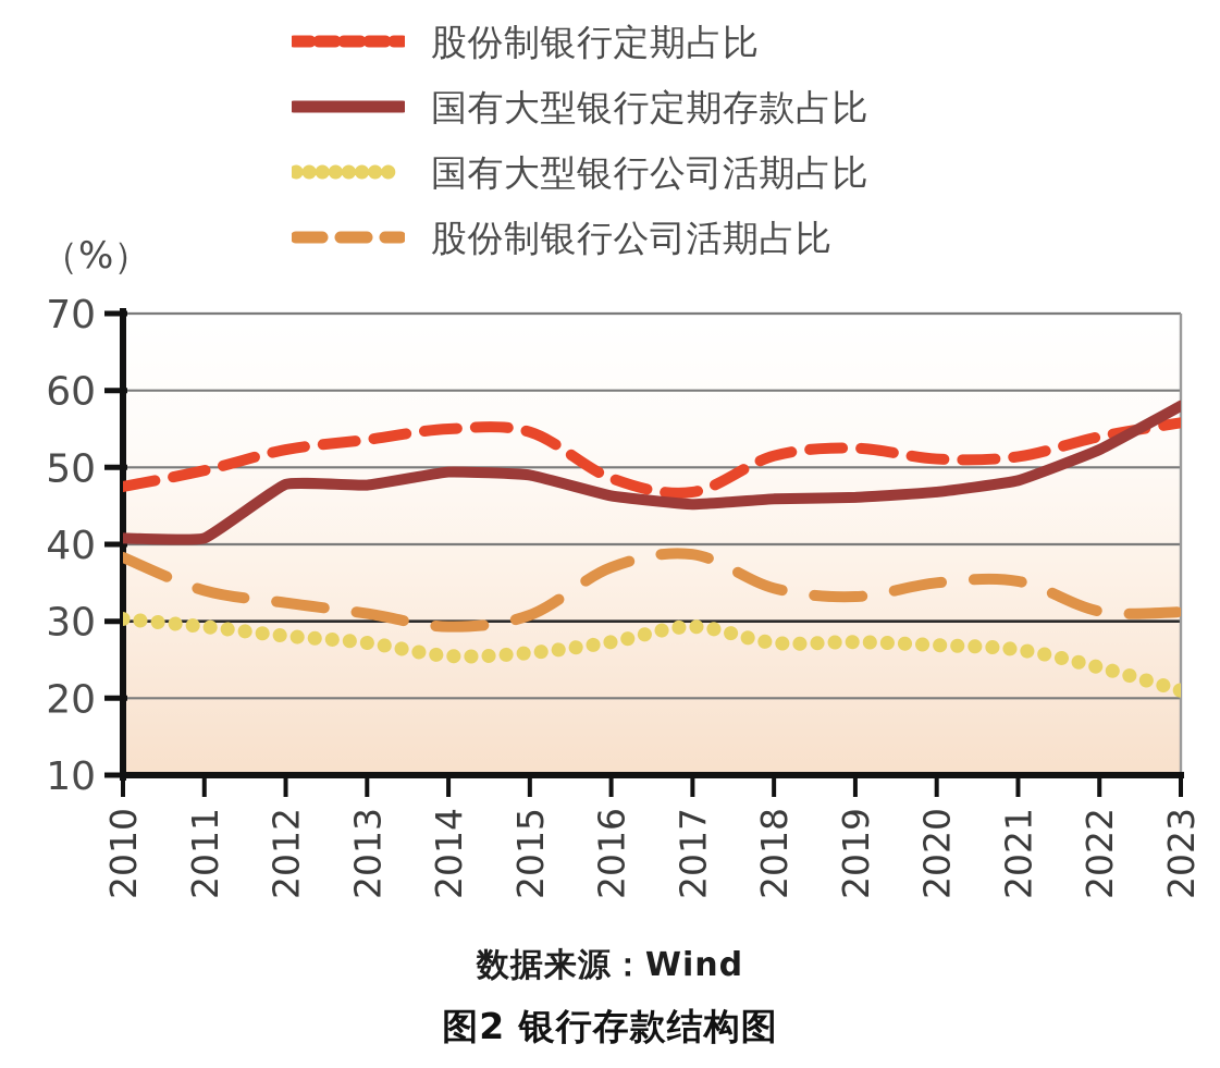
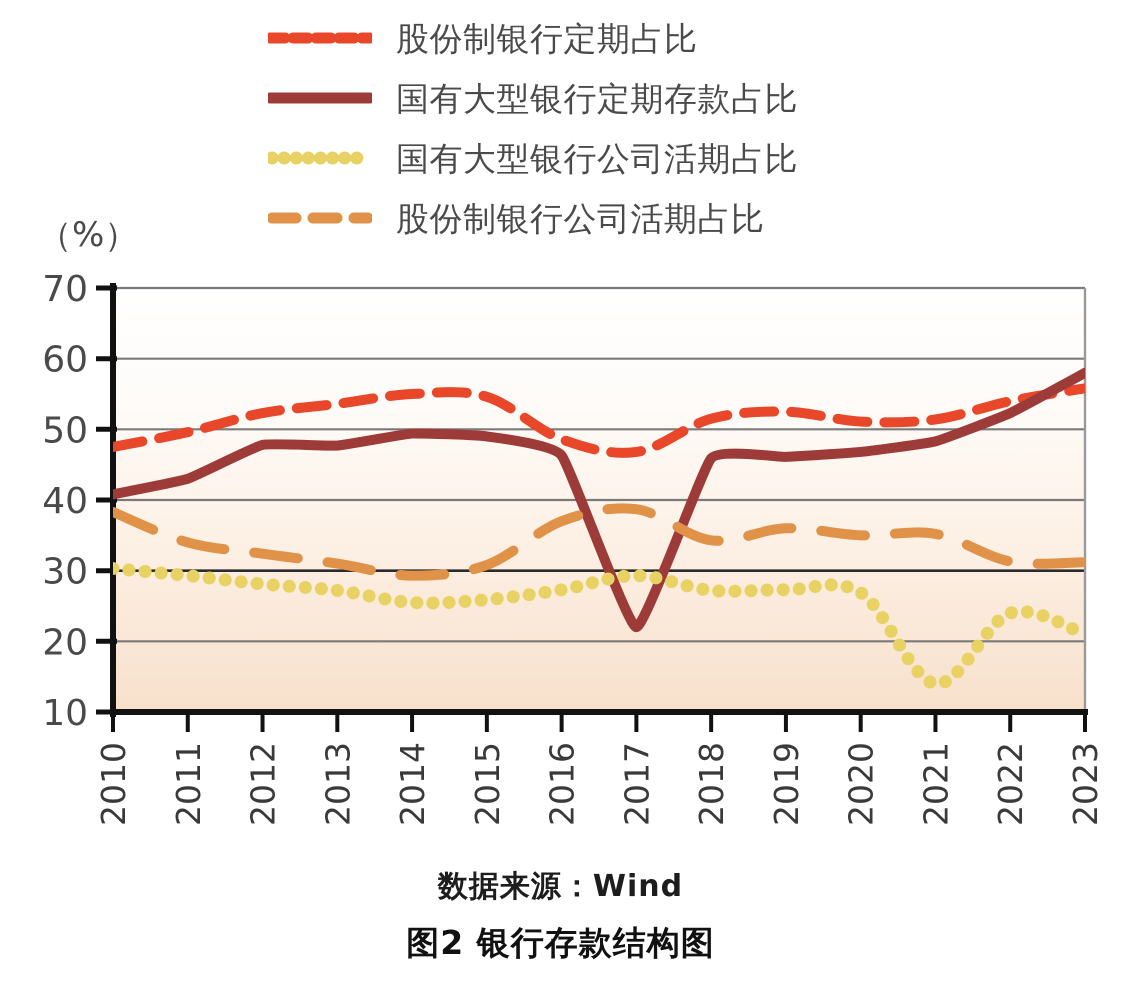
国有大型银行定期存款占比/2011: 41 -> 43
国有大型银行定期存款占比/2017: 45 -> 22
股份制银行公司活期占比/2019: 33 -> 36
国有大型银行公司活期占比/2021: 26 -> 14
